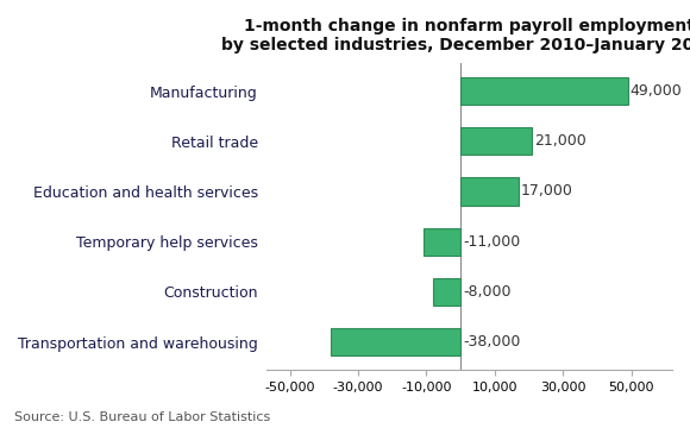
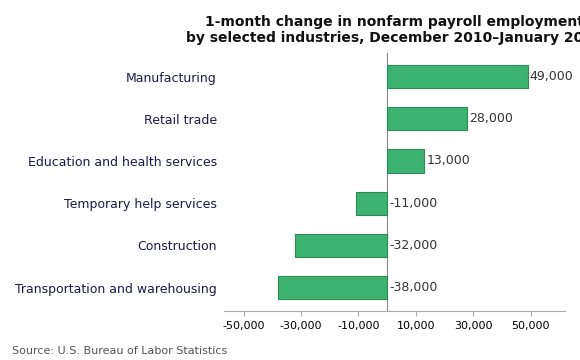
Retail trade: 21,000 -> 28,000
Education and health services: 17,000 -> 13,000
Construction: -8,000 -> -32,000
